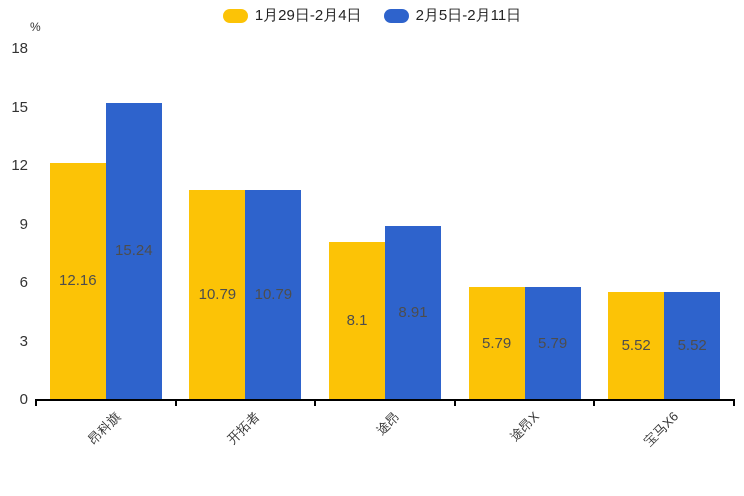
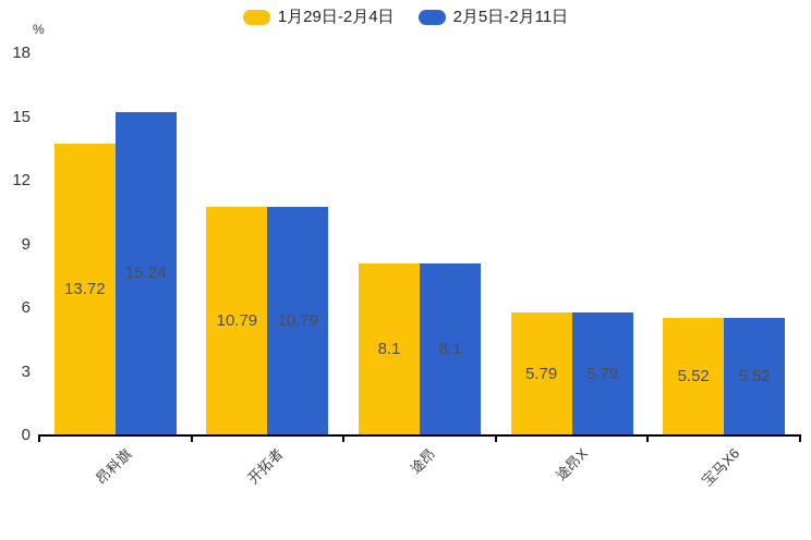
1月29日-2月4日/昂科旗: 12.16 -> 13.72
2月5日-2月11日/途昂: 8.91 -> 8.1
